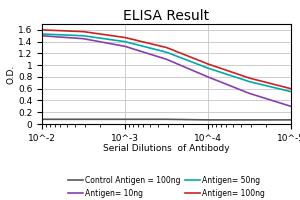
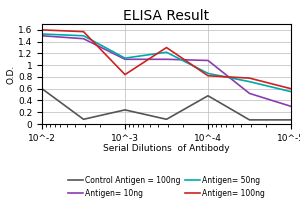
Control Antigen = 100ng/10^-2: 0.08 -> 0.60
Control Antigen = 100ng/10^-3: 0.08 -> 0.24
Antigen= 10ng/10^-3: 1.32 -> 1.10
Antigen= 50ng/10^-3: 1.40 -> 1.12
Antigen= 100ng/10^-3: 1.47 -> 0.84
Control Antigen = 100ng/10^-4: 0.07 -> 0.48
Antigen= 10ng/10^-4: 0.80 -> 1.08
Antigen= 50ng/10^-4: 0.95 -> 0.86
Antigen= 100ng/10^-4: 1.02 -> 0.82
